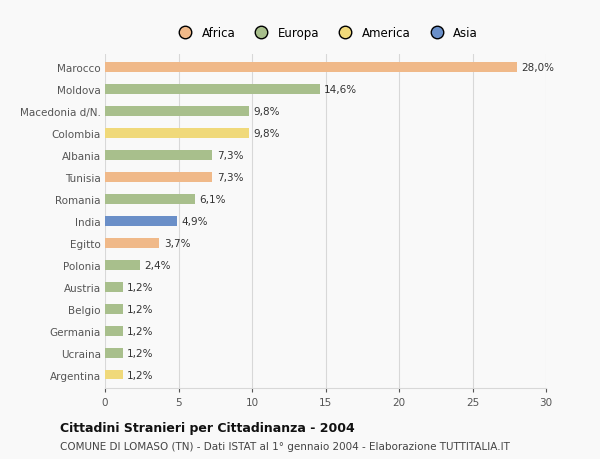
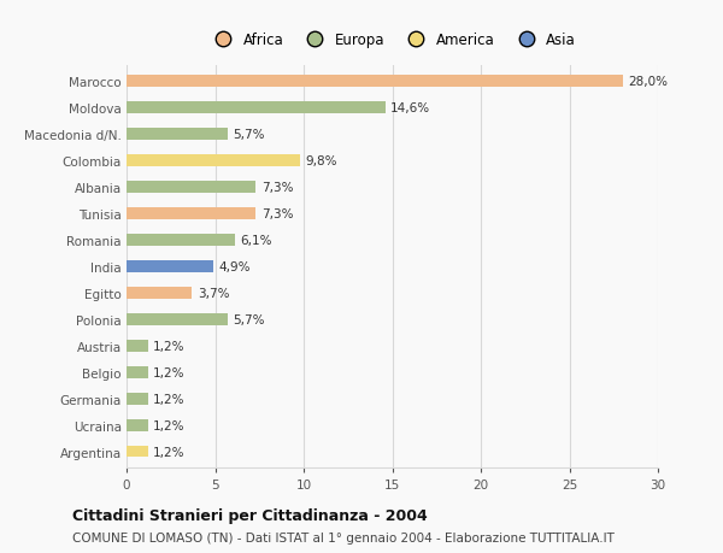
Macedonia d/N.: 9,8% -> 5,7%
Polonia: 2,4% -> 5,7%
